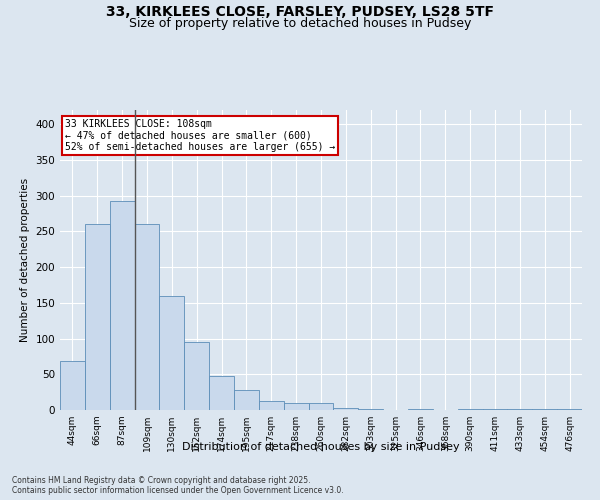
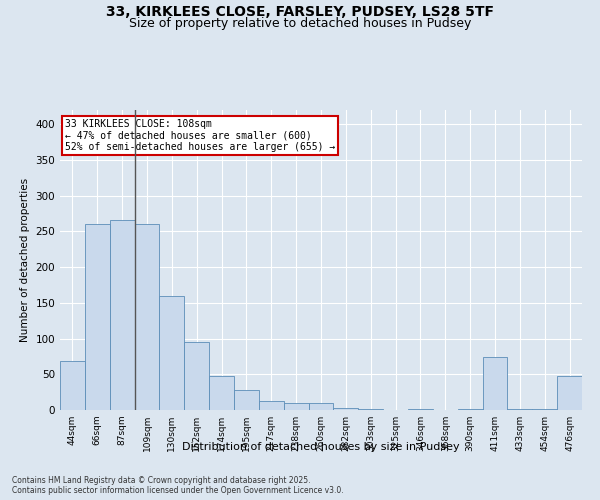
87sqm: 293 -> 266
411sqm: 2 -> 74
476sqm: 2 -> 48
